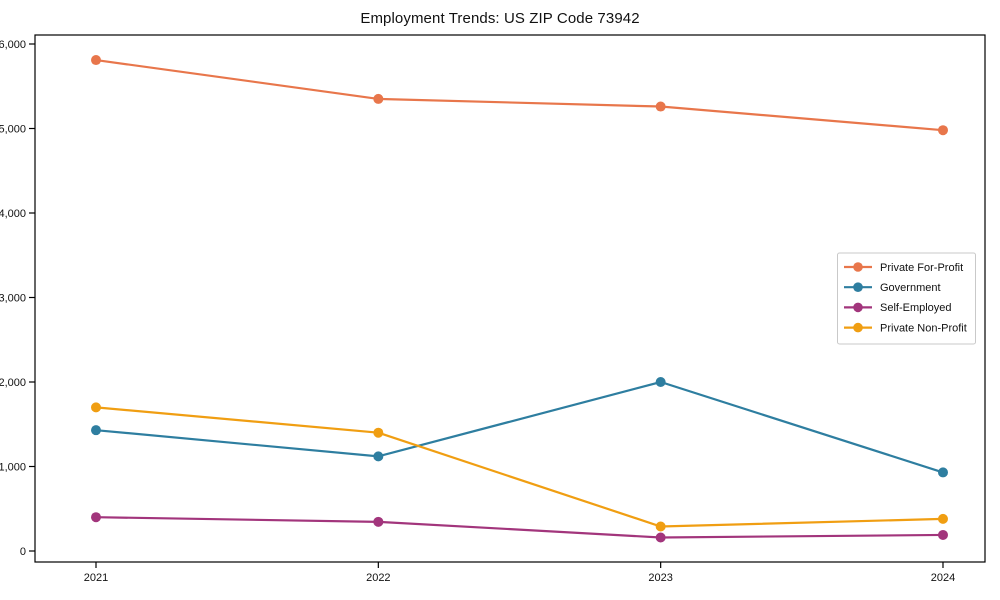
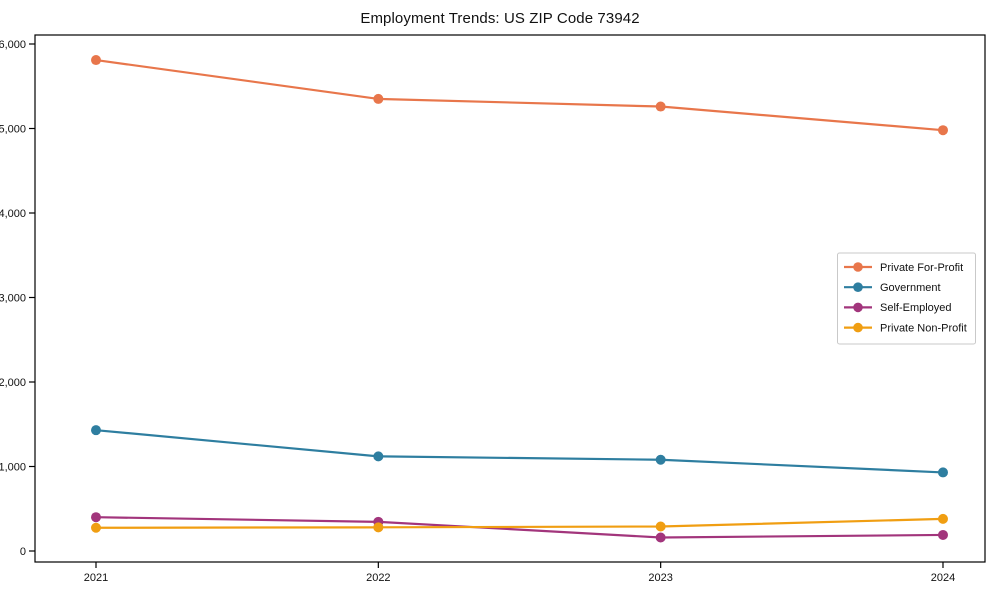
Private Non-Profit/2021: 1700 -> 300
Private Non-Profit/2022: 1400 -> 300
Government/2023: 2000 -> 1100
